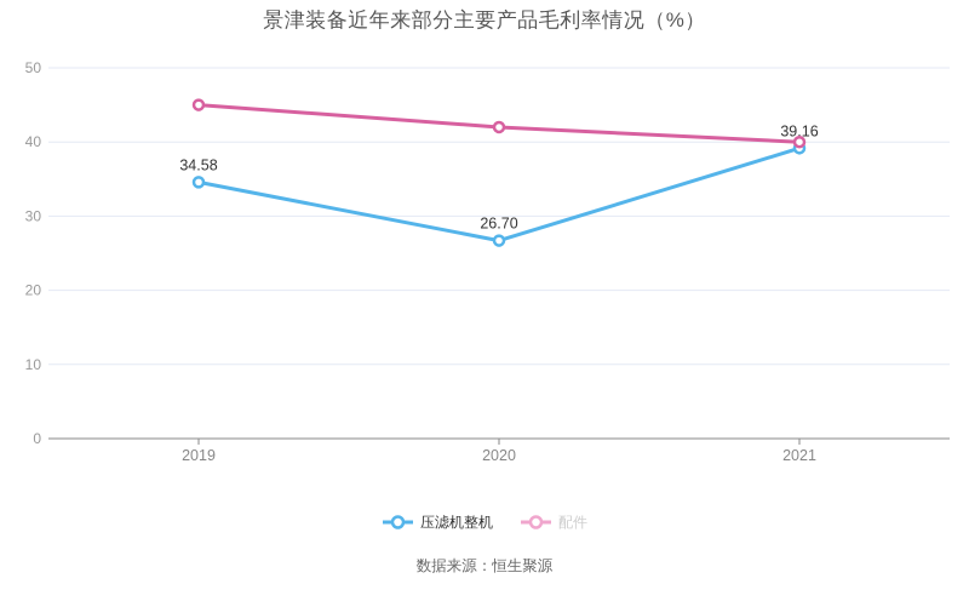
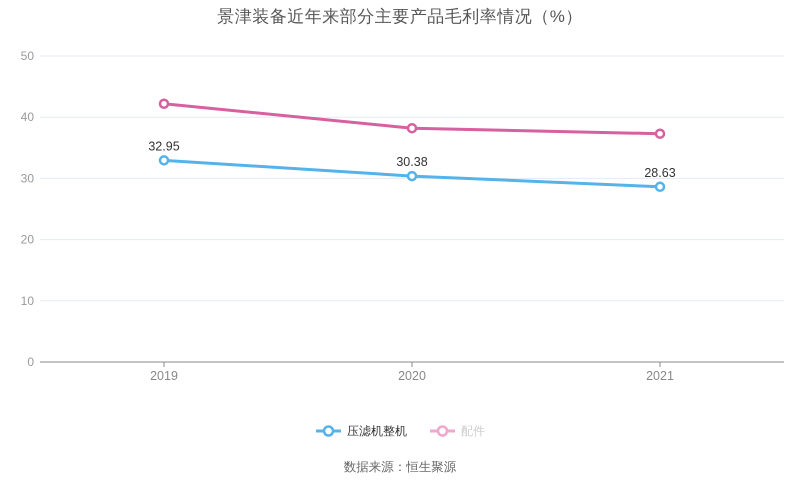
压滤机整机/2019: 34.58 -> 32.95
配件/2019: 45 -> 42
压滤机整机/2020: 26.70 -> 30.38
配件/2020: 42 -> 38
压滤机整机/2021: 39.16 -> 28.63
配件/2021: 40 -> 37
